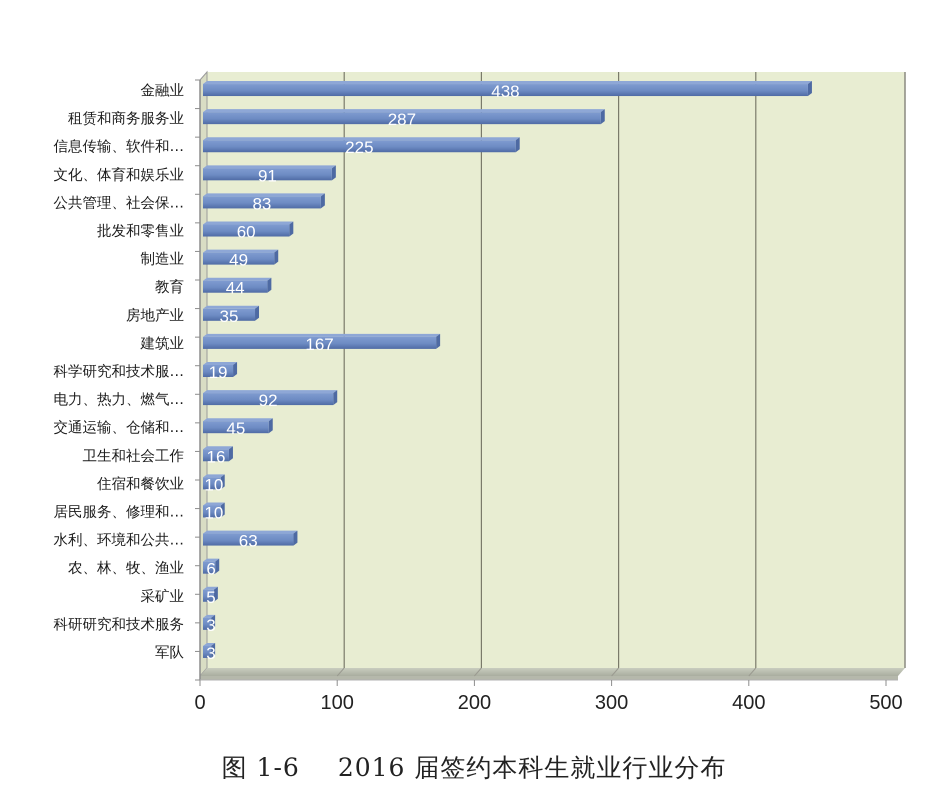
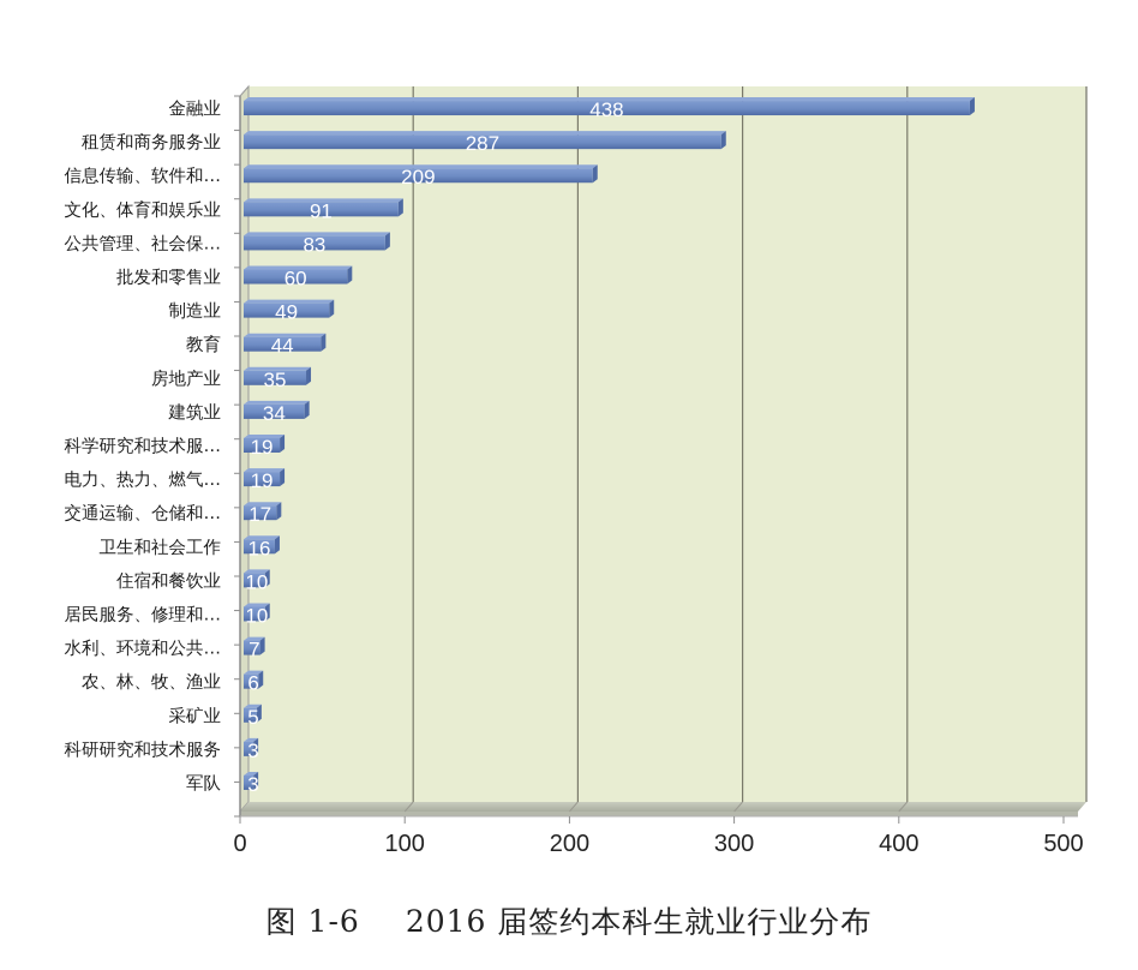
信息传输、软件和…: 225 -> 209
建筑业: 167 -> 34
电力、热力、燃气…: 92 -> 19
交通运输、仓储和…: 45 -> 17
水利、环境和公共…: 63 -> 7
